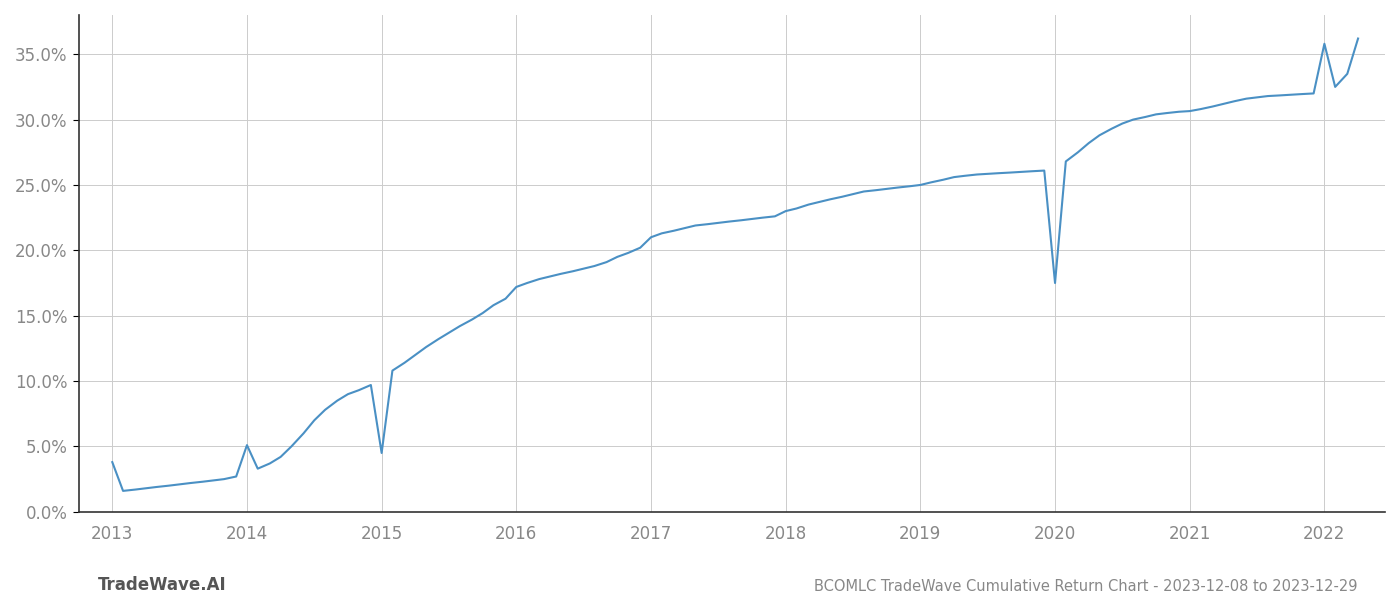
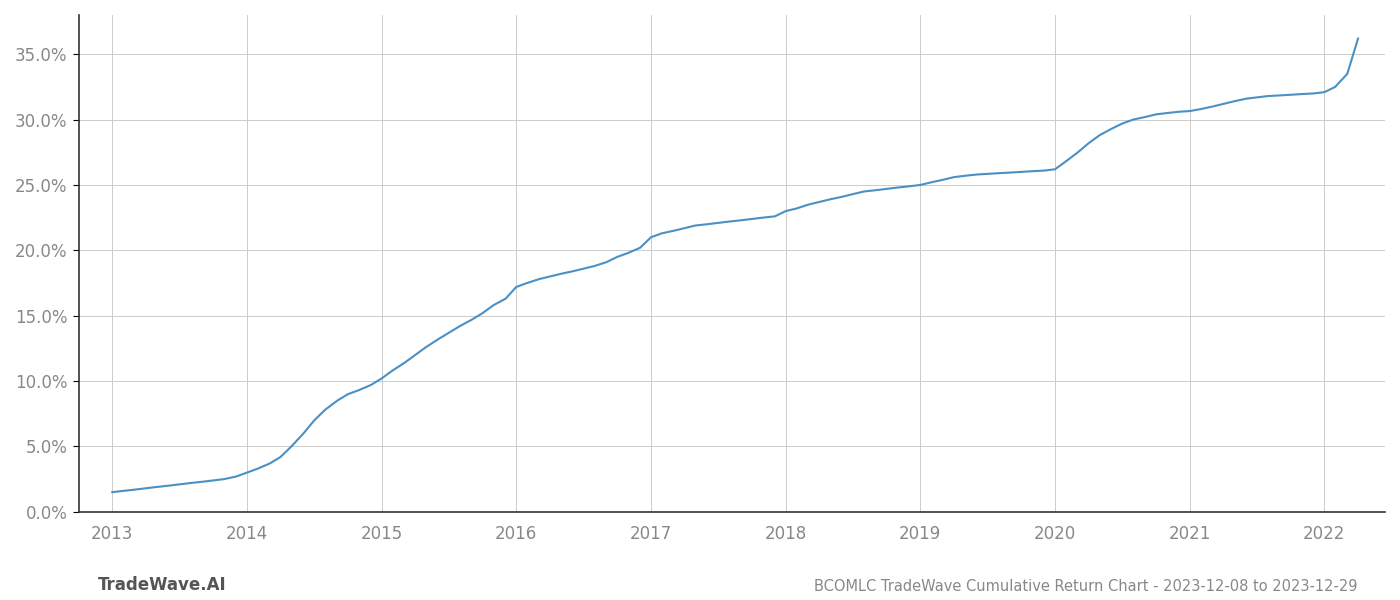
2013: 3.8% -> 1.5%
2014: 5.1% -> 3.0%
2015: 4.5% -> 10.2%
2020: 17.5% -> 26.2%
2022: 35.8% -> 32.1%
